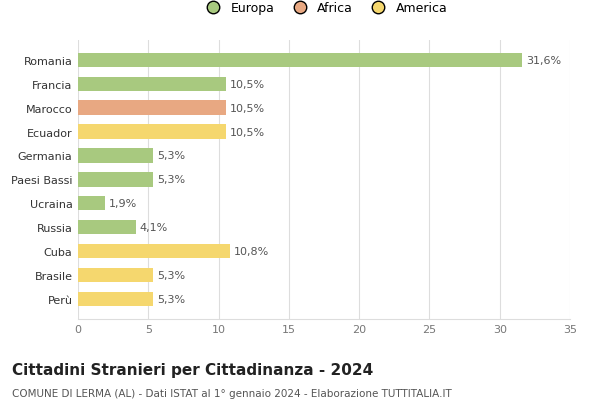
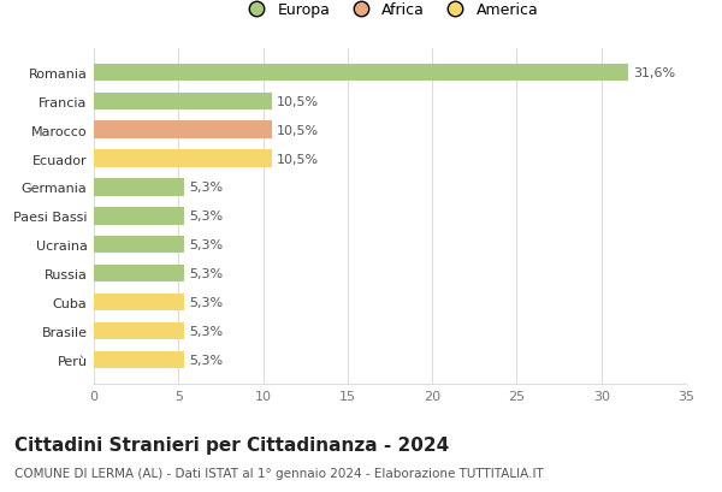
Ucraina: 1,9% -> 5,3%
Russia: 4,1% -> 5,3%
Cuba: 10,8% -> 5,3%
